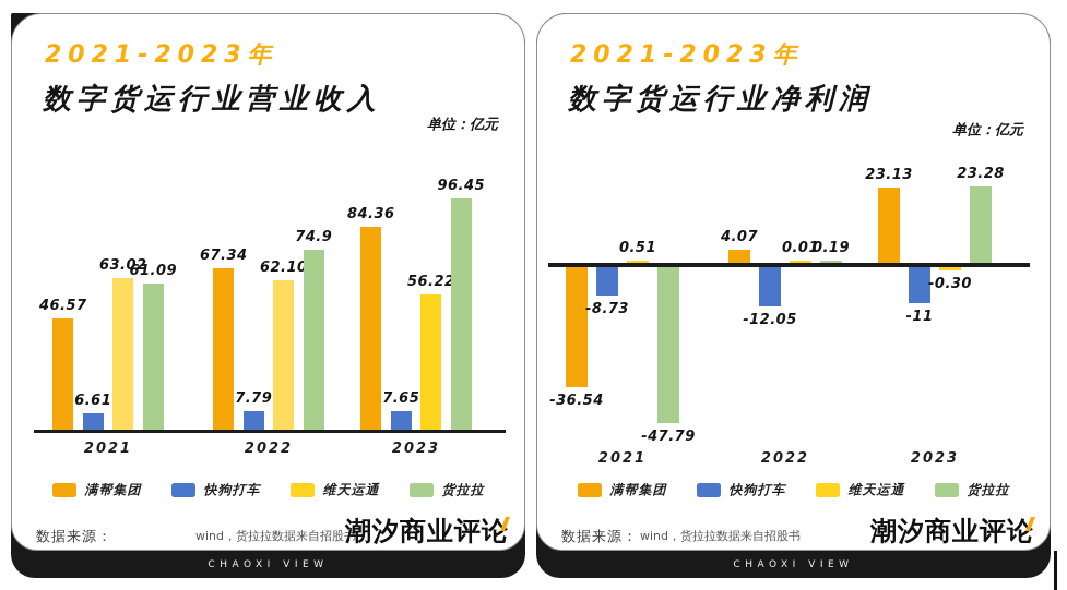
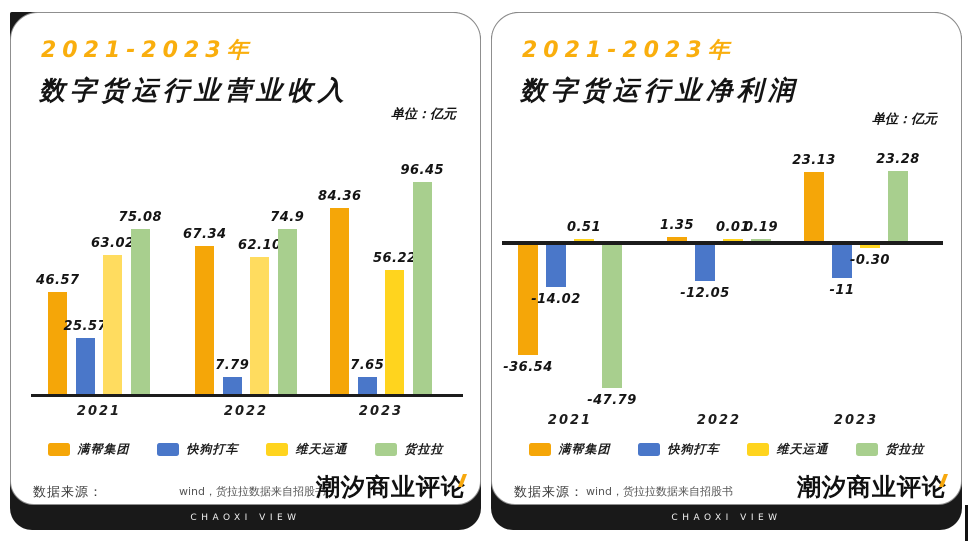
2021-2023年数字货运行业营业收入/快狗打车/2021: 6.61 -> 25.57
2021-2023年数字货运行业营业收入/货拉拉/2021: 61.09 -> 75.08
2021-2023年数字货运行业净利润/快狗打车/2021: -8.73 -> -14.02
2021-2023年数字货运行业净利润/满帮集团/2022: 4.07 -> 1.35
